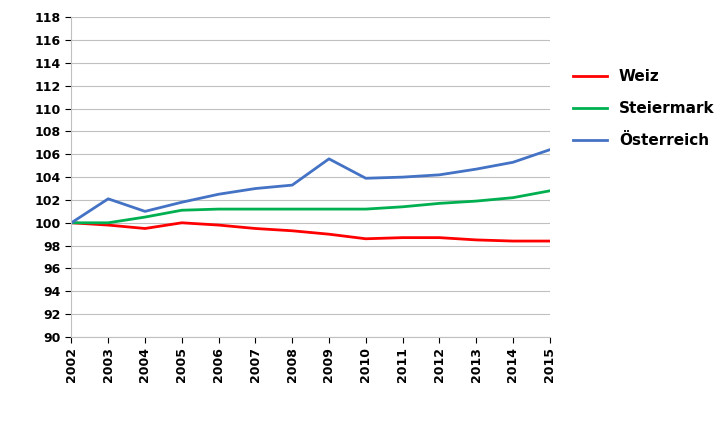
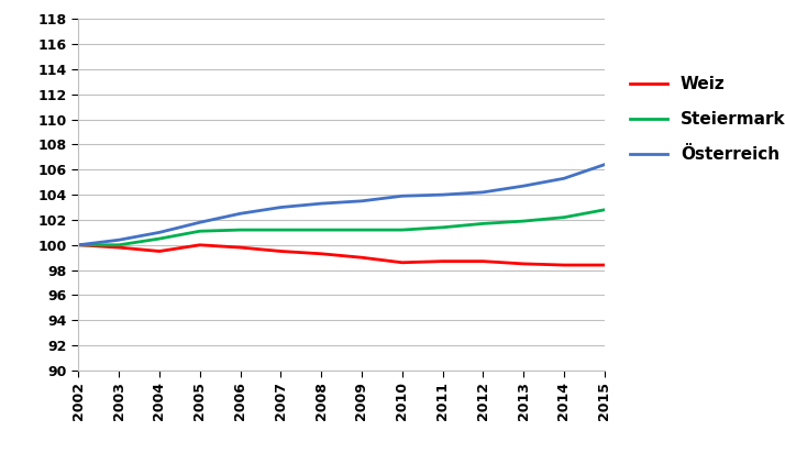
Österreich/2003: 102.1 -> 100.4
Österreich/2009: 105.6 -> 103.5
